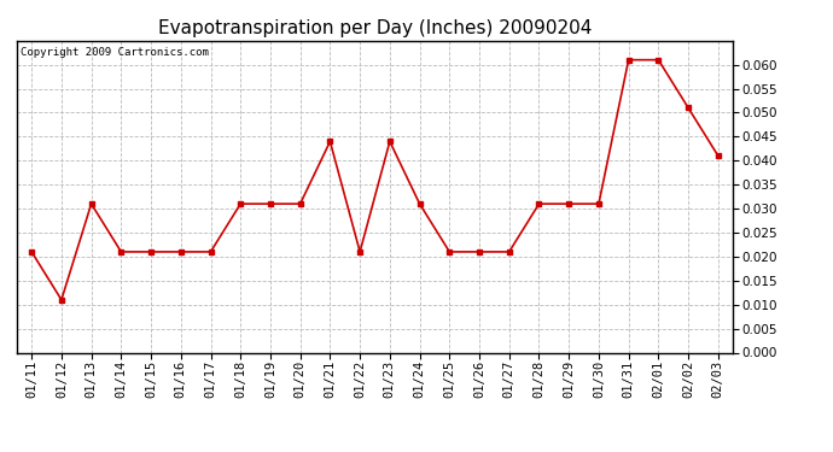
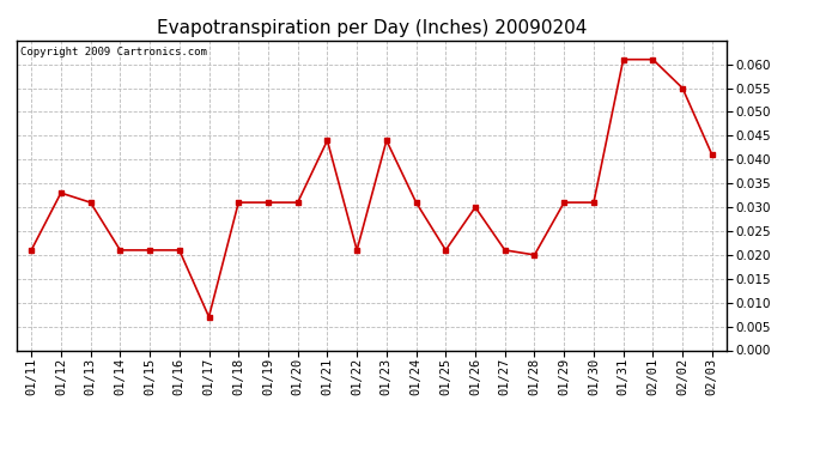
01/12: 0.011 -> 0.033
01/17: 0.021 -> 0.007
01/26: 0.021 -> 0.030
01/28: 0.031 -> 0.020
02/02: 0.051 -> 0.055
